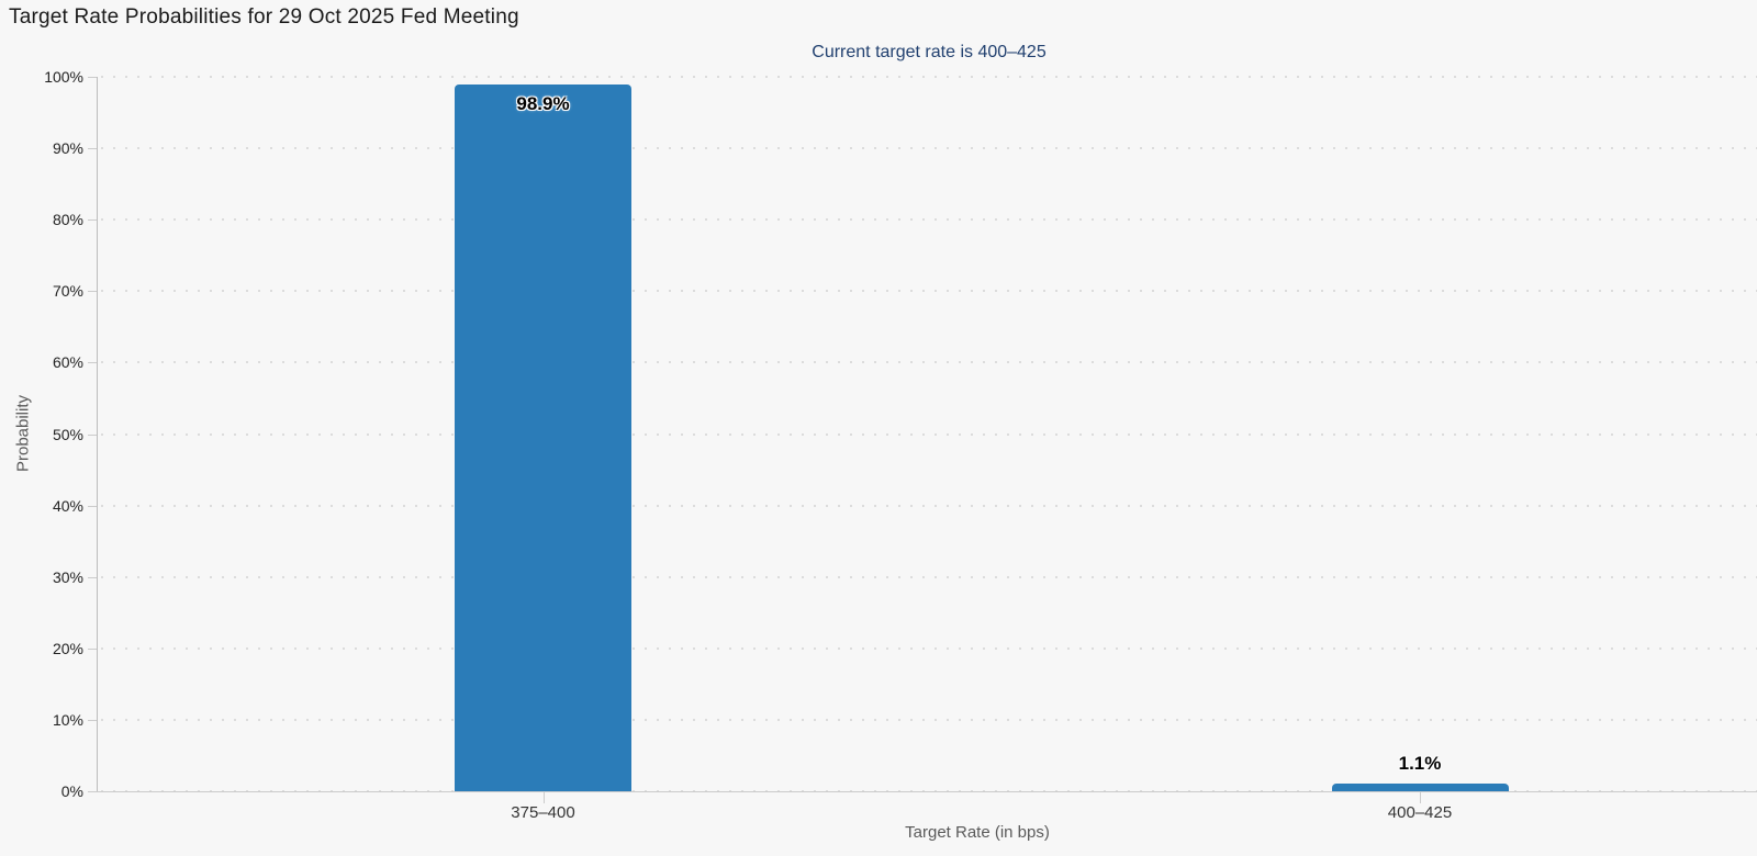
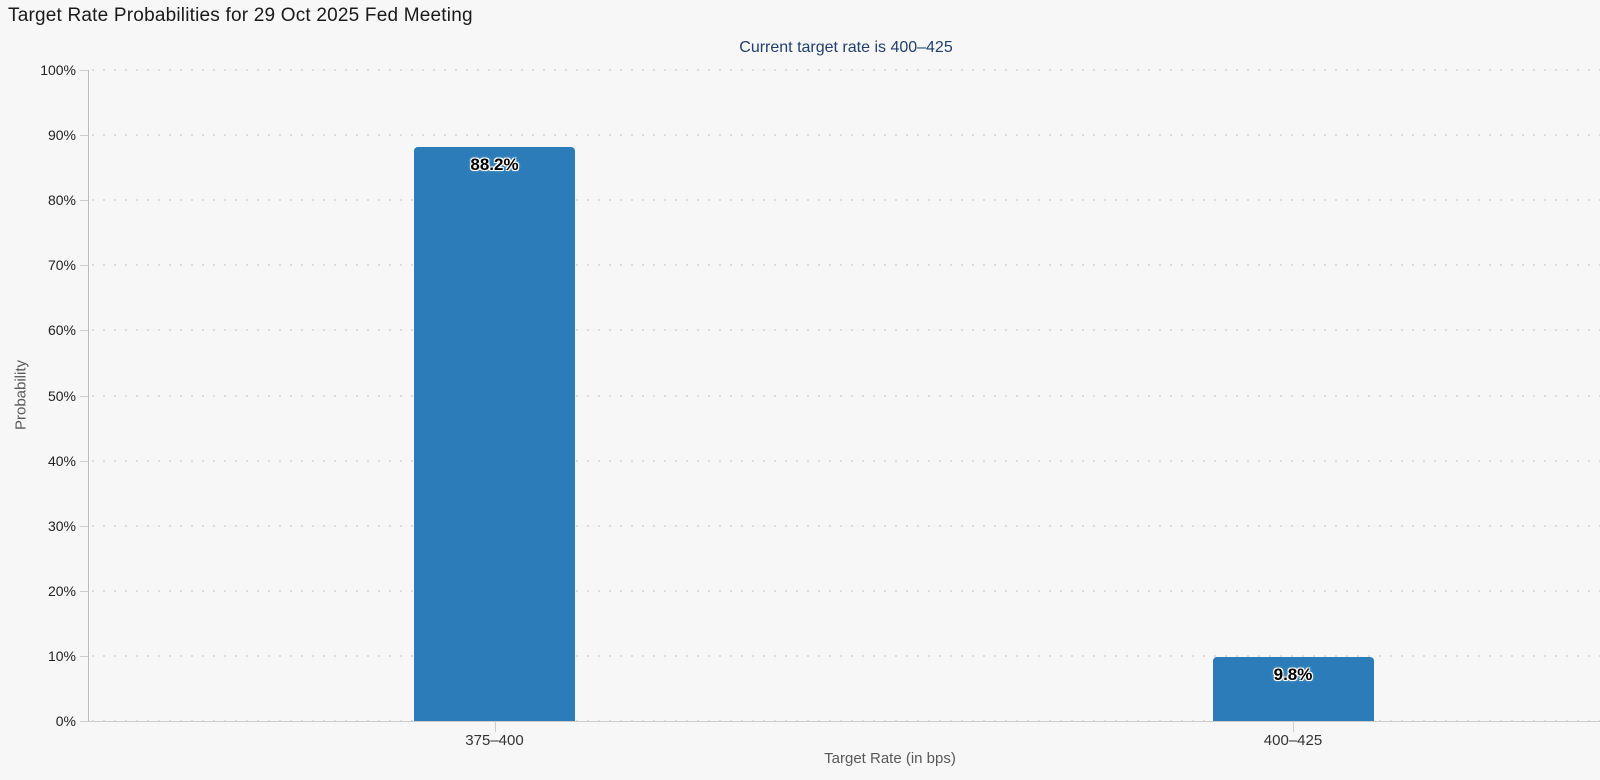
375–400: 98.9% -> 88.2%
400–425: 1.1% -> 9.8%
